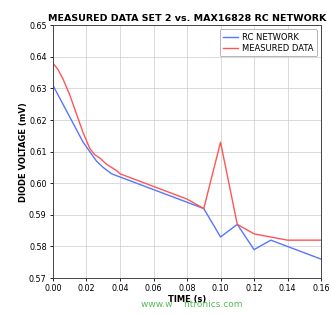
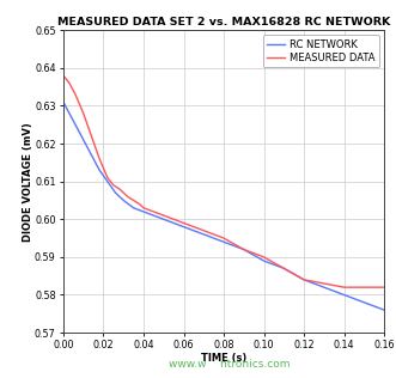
RC NETWORK/0.10: 0.583 -> 0.589
MEASURED DATA/0.10: 0.613 -> 0.590
RC NETWORK/0.12: 0.579 -> 0.584
